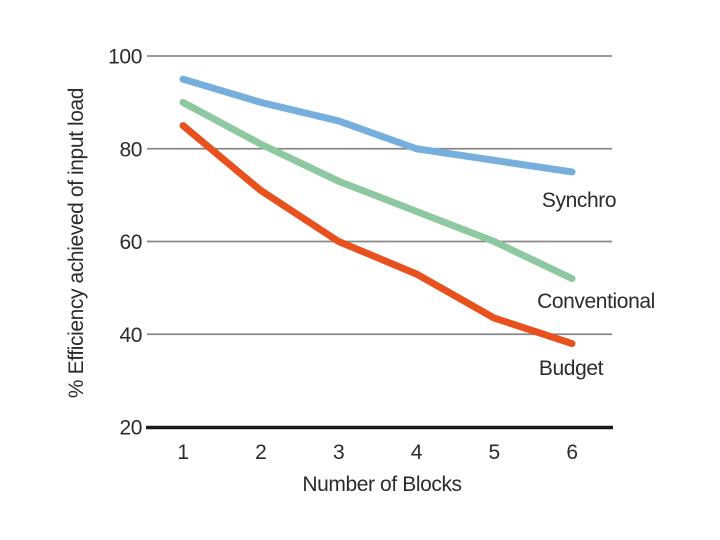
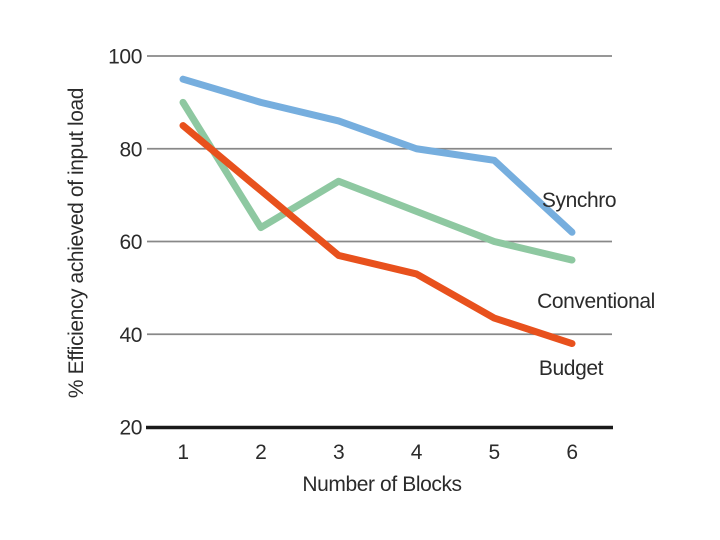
Conventional/2: 81 -> 63
Budget/3: 60 -> 57
Synchro/6: 75 -> 62
Conventional/6: 52 -> 56
